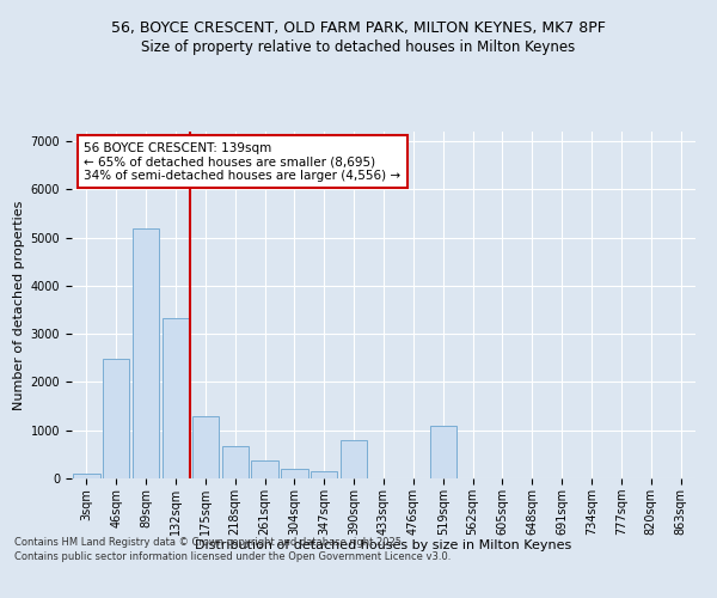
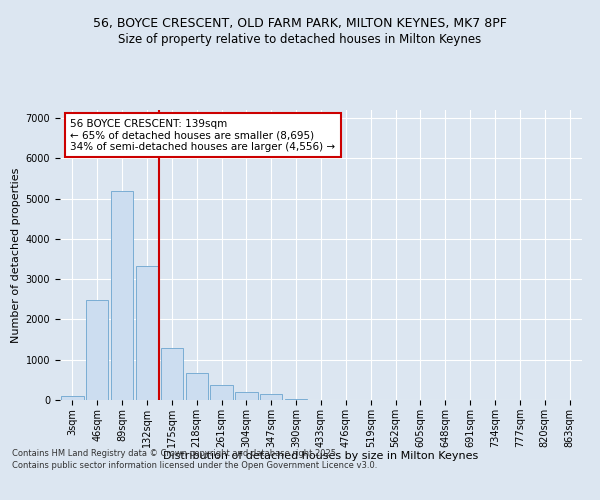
390sqm: 800 -> 30
519sqm: 1100 -> 0
